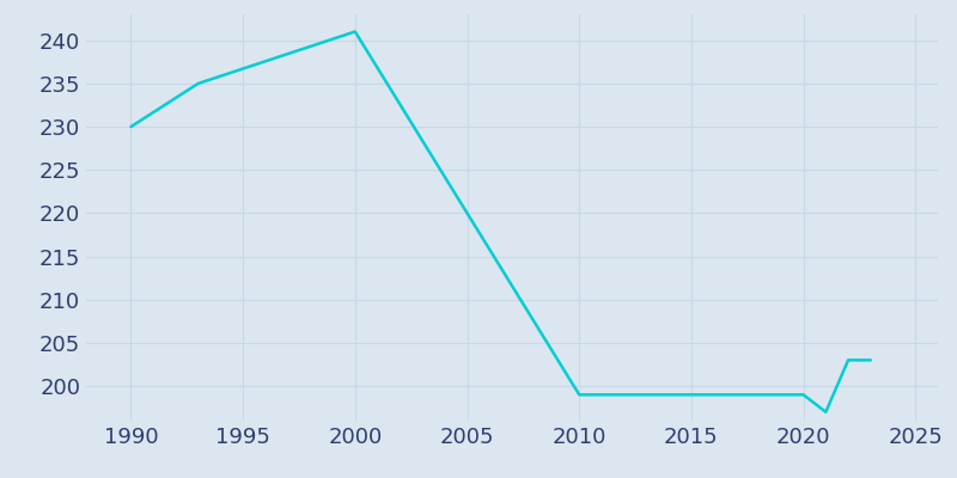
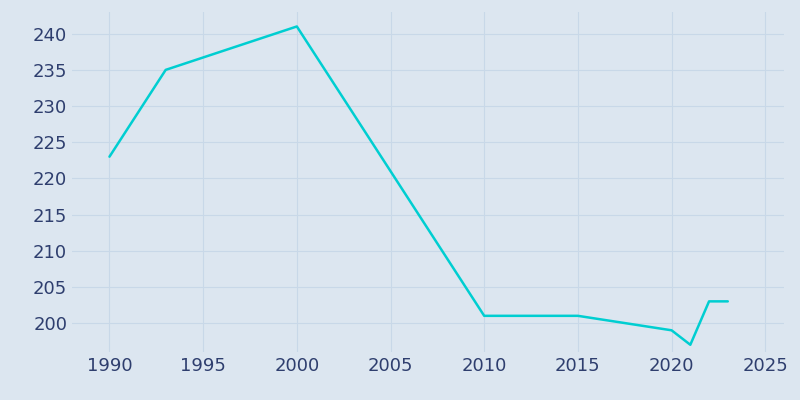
1990: 230 -> 223
2010: 199 -> 201
2015: 199 -> 201
